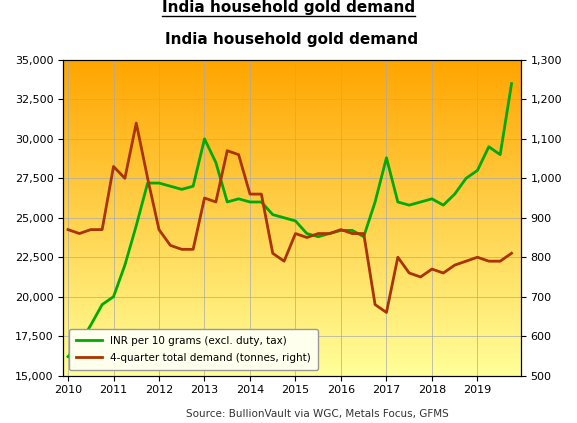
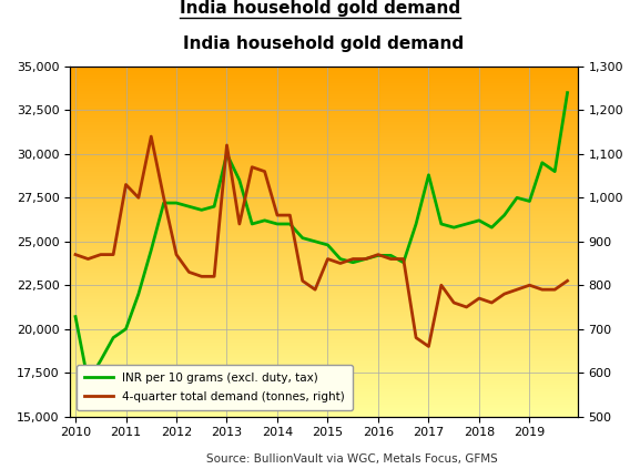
INR per 10 grams (excl. duty, tax)/2010: 16,200 -> 20,700
4-quarter total demand (tonnes, right)/2013: 950 -> 1,120
INR per 10 grams (excl. duty, tax)/2019: 28,000 -> 27,300
